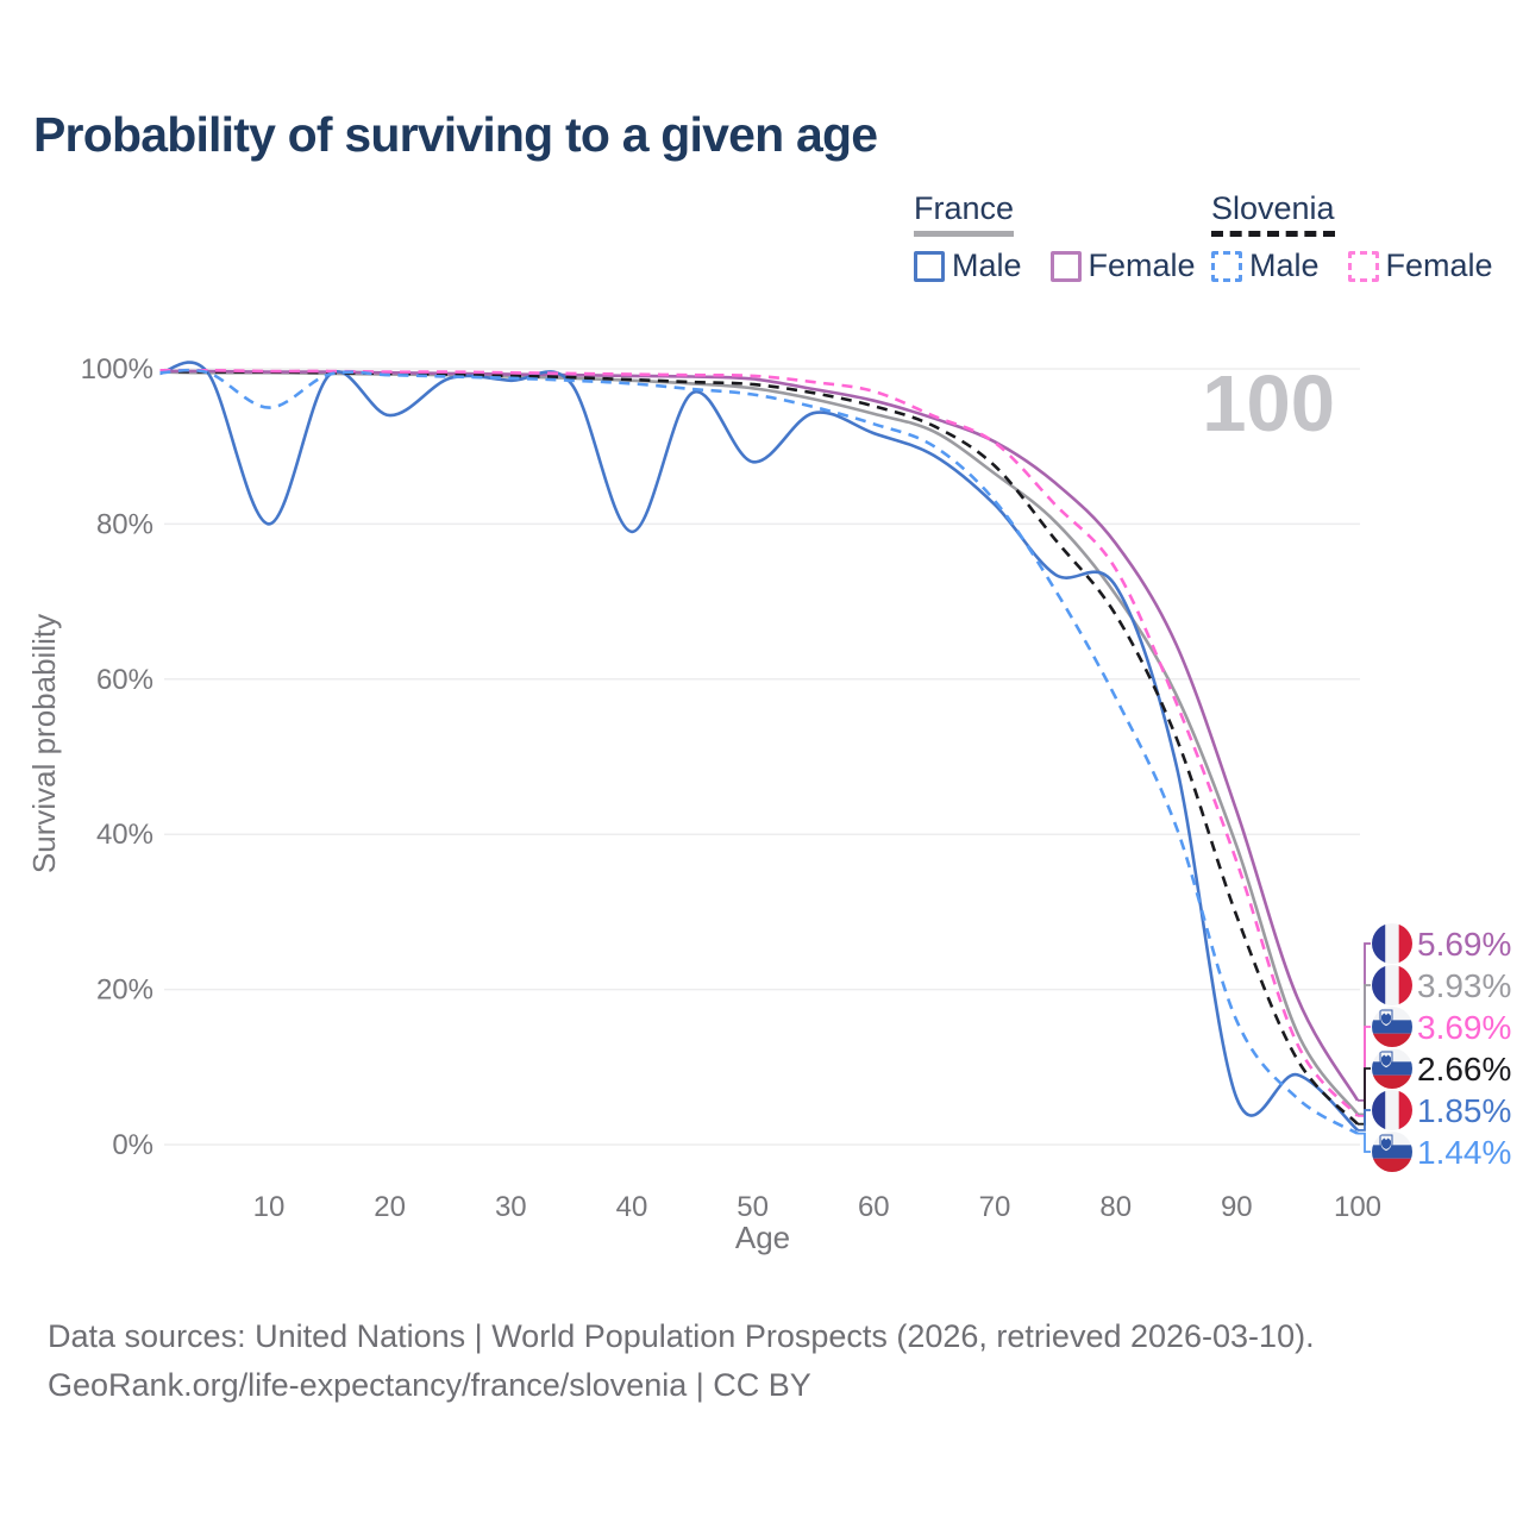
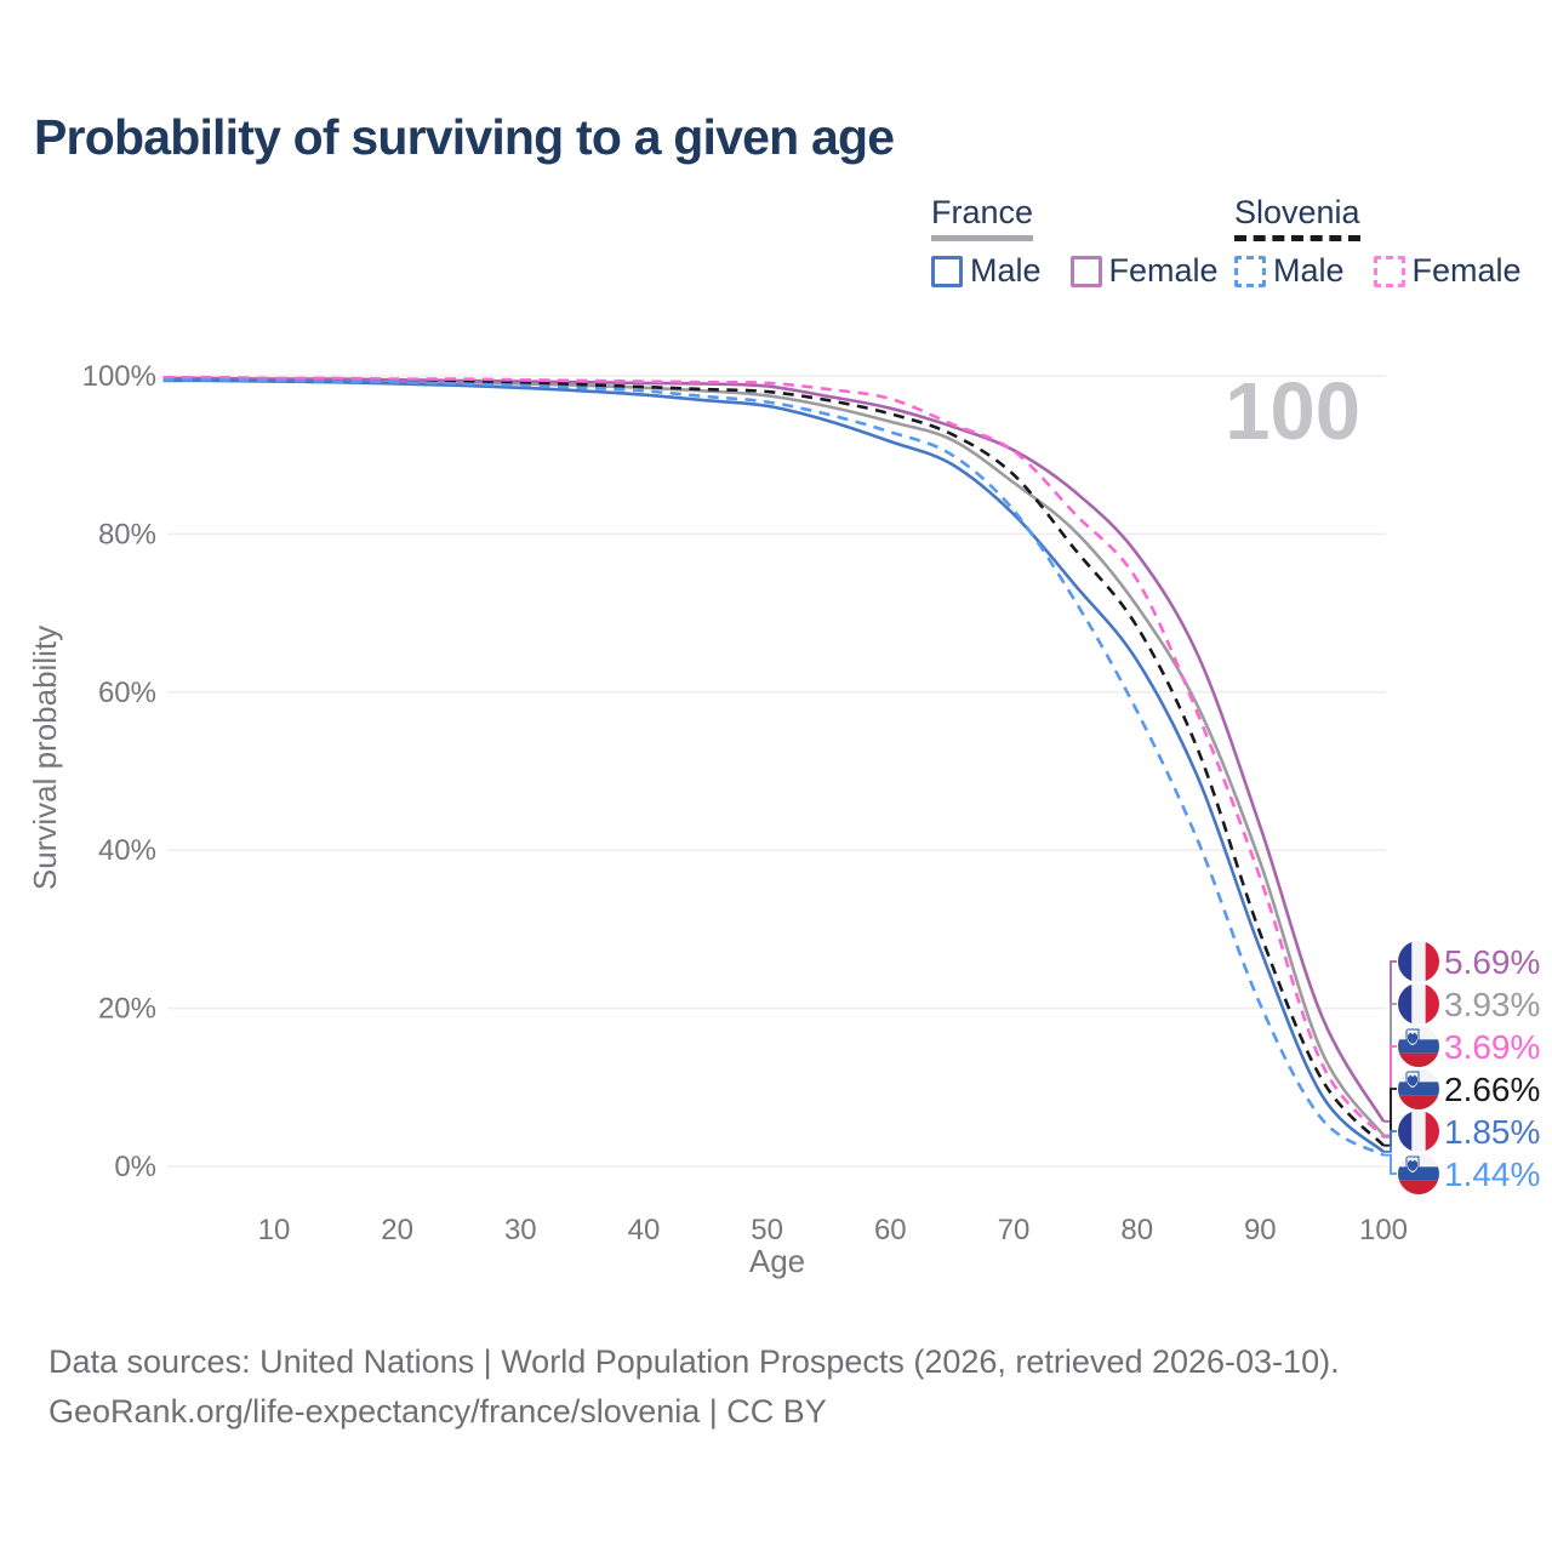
France Male/10: 80% -> 99%
Slovenia Male/10: 95% -> 99%
France Male/20: 94% -> 99%
France Male/40: 79% -> 98%
France Male/50: 88% -> 96%
France Male/80: 72% -> 64%
France Male/90: 6% -> 28%
Slovenia Male/90: 16% -> 20%
